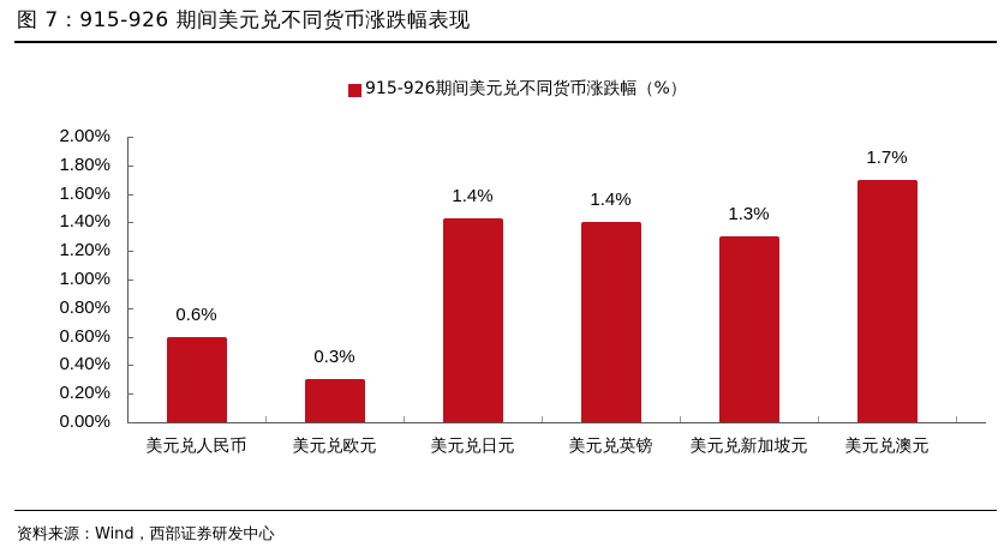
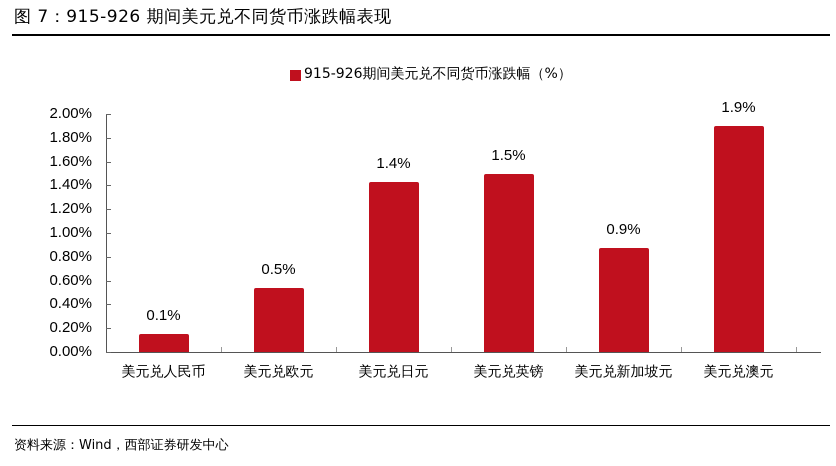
美元兑人民币: 0.6% -> 0.1%
美元兑欧元: 0.3% -> 0.5%
美元兑英镑: 1.4% -> 1.5%
美元兑新加坡元: 1.3% -> 0.9%
美元兑澳元: 1.7% -> 1.9%
